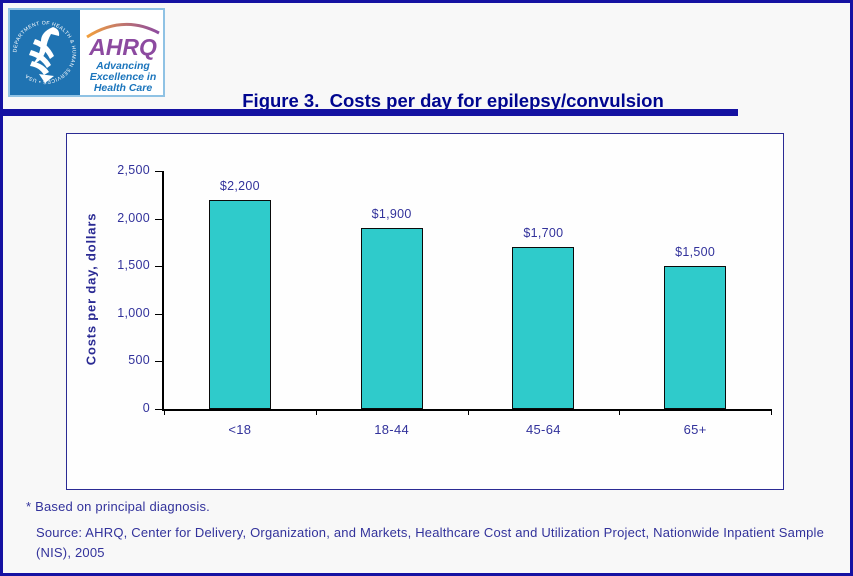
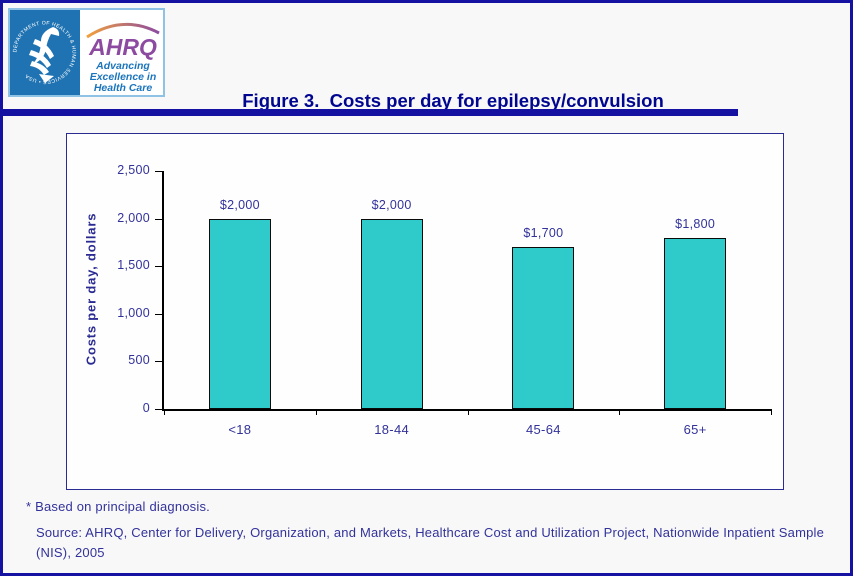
<18: $2,200 -> $2,000
18-44: $1,900 -> $2,000
65+: $1,500 -> $1,800
